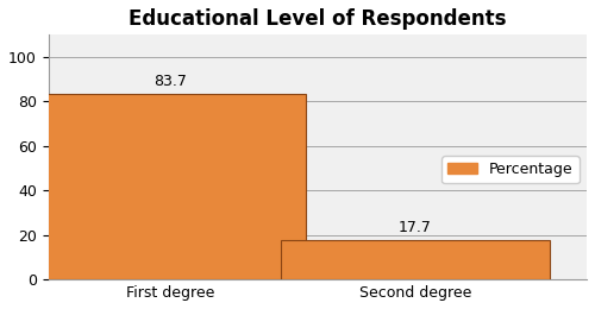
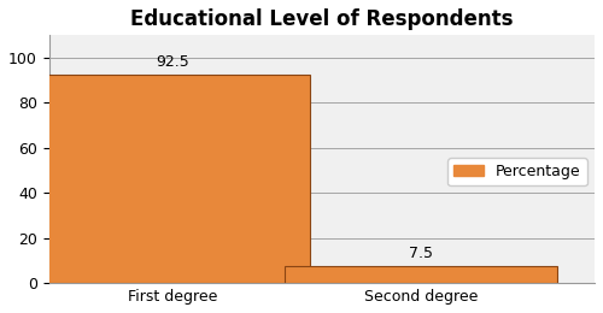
First degree: 83.7 -> 92.5
Second degree: 17.7 -> 7.5
